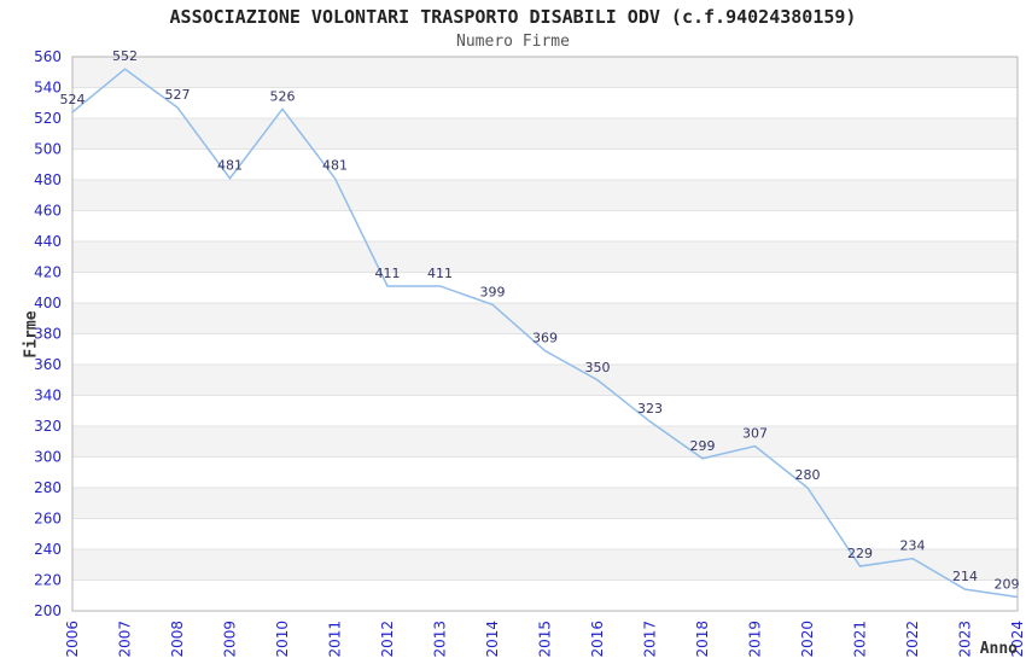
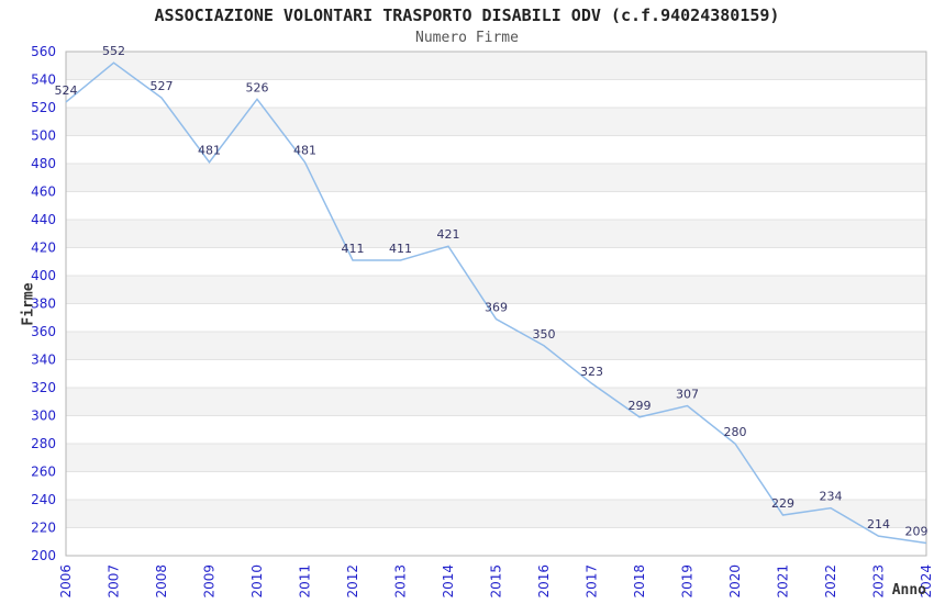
2014: 399 -> 421
